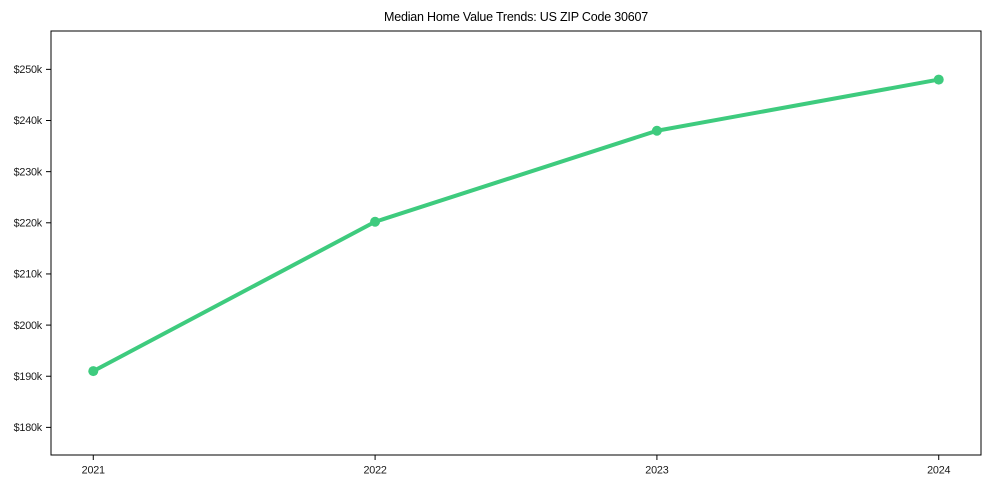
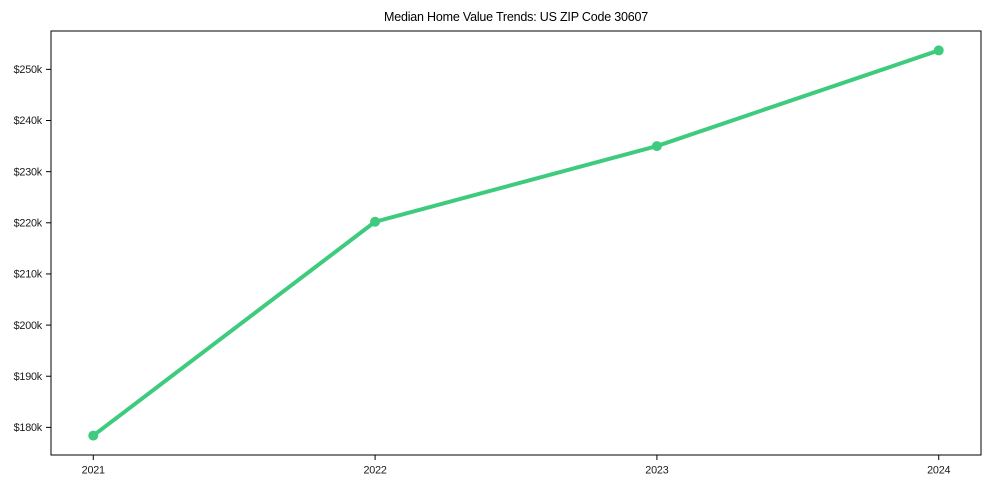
2021: $191k -> $178k
2023: $238k -> $235k
2024: $248k -> $254k
